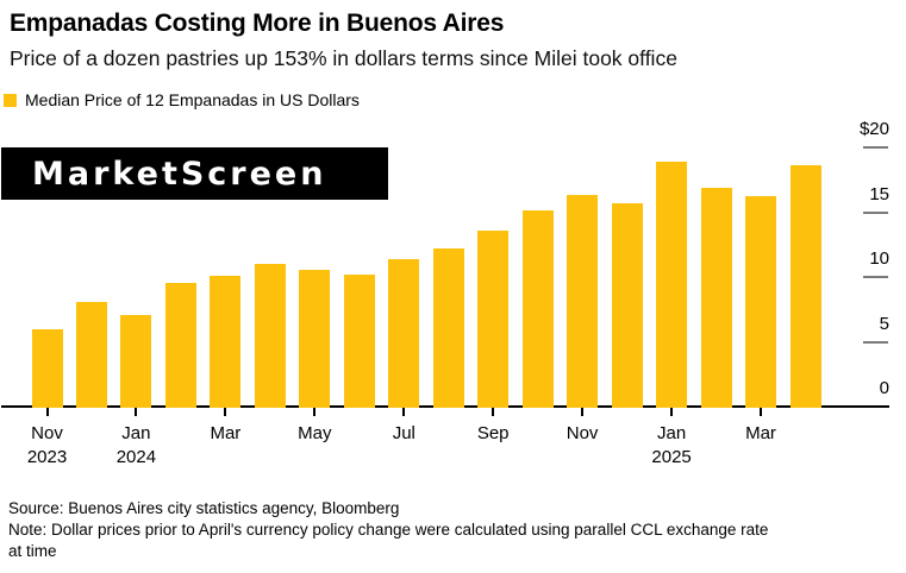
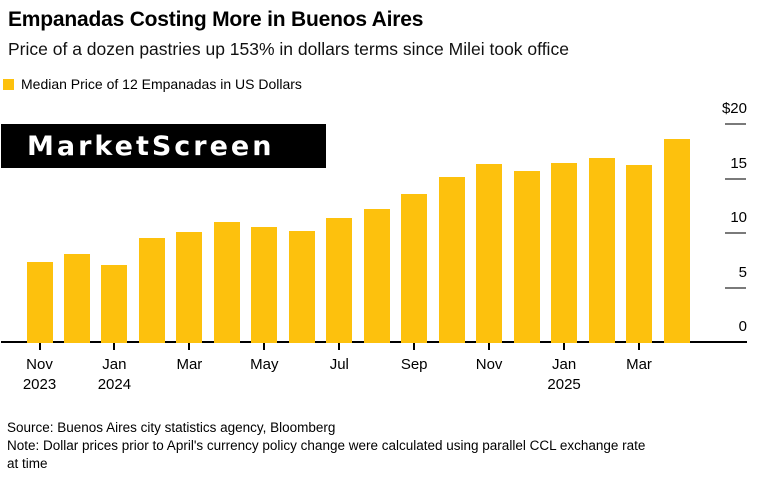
Nov 2023: $6.1 -> $7.4
Jan 2025: $19.0 -> $16.5
